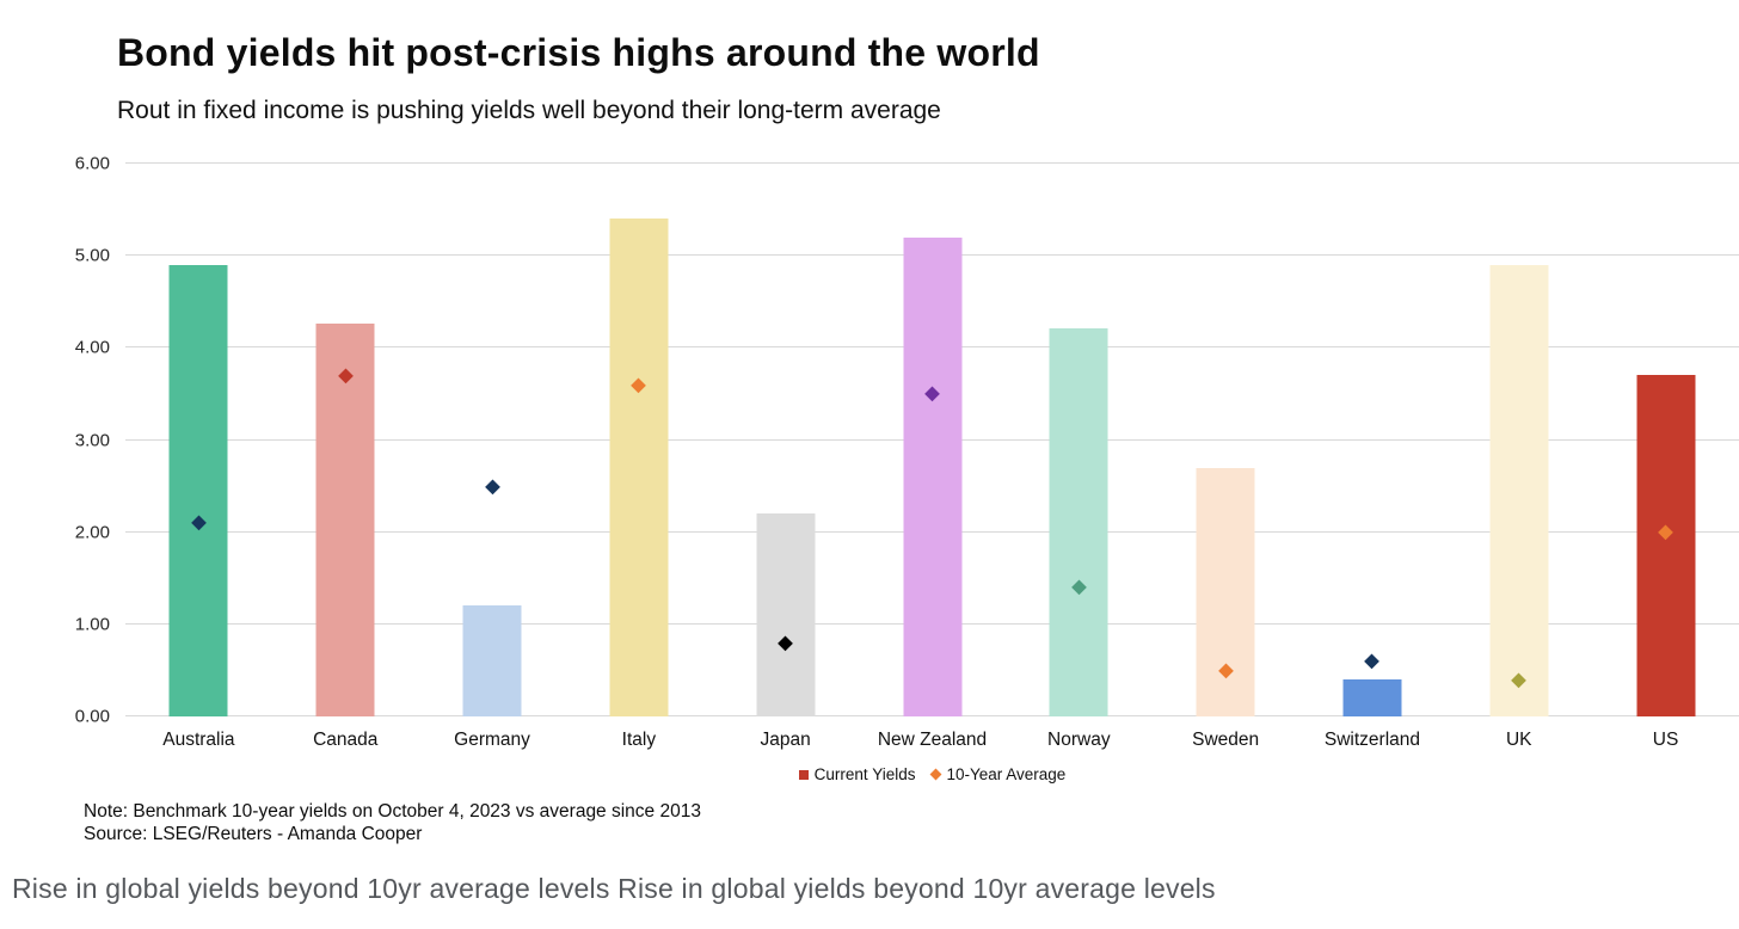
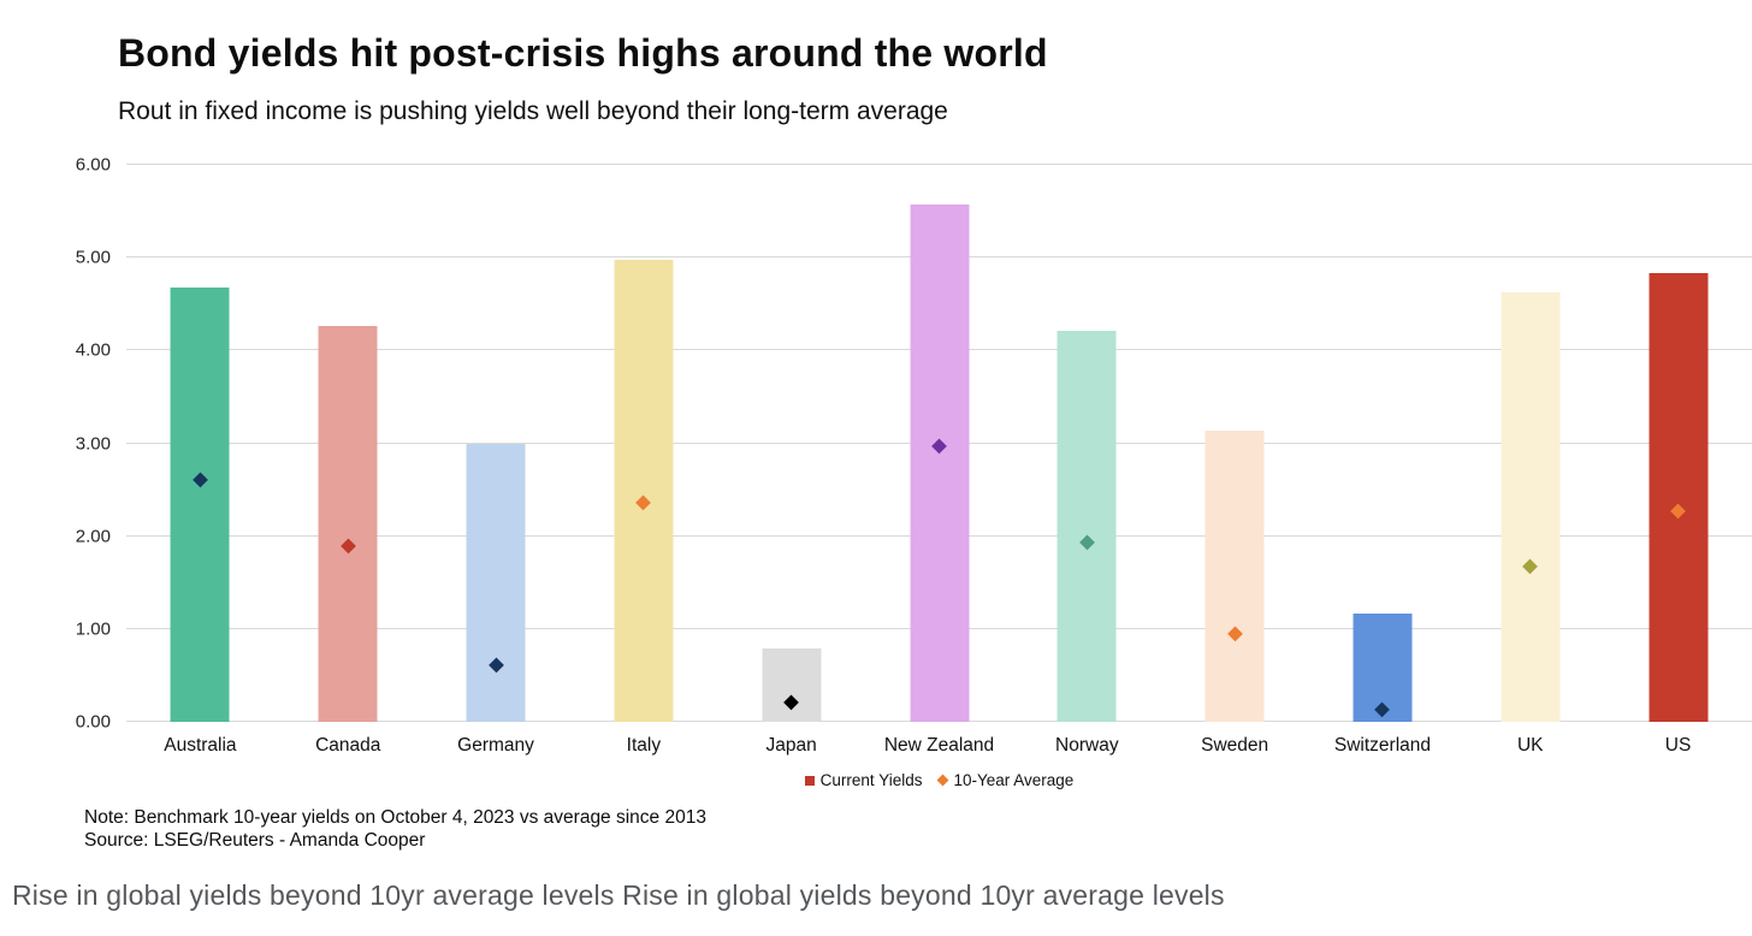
Current Yields/Australia: 4.9 -> 4.7
10-Year Average/Australia: 2.1 -> 2.6
10-Year Average/Canada: 3.7 -> 1.9
Current Yields/Germany: 1.2 -> 3.0
10-Year Average/Germany: 2.5 -> 0.6
Current Yields/Italy: 5.4 -> 5.0
10-Year Average/Italy: 3.6 -> 2.4
Current Yields/Japan: 2.2 -> 0.8
10-Year Average/Japan: 0.8 -> 0.2
Current Yields/New Zealand: 5.2 -> 5.6
10-Year Average/New Zealand: 3.5 -> 3.0
10-Year Average/Norway: 1.4 -> 1.9
Current Yields/Sweden: 2.7 -> 3.1
10-Year Average/Sweden: 0.5 -> 0.9
Current Yields/Switzerland: 0.4 -> 1.2
10-Year Average/Switzerland: 0.6 -> 0.1
Current Yields/UK: 4.9 -> 4.6
10-Year Average/UK: 0.4 -> 1.7
Current Yields/US: 3.7 -> 4.8
10-Year Average/US: 2.0 -> 2.3
